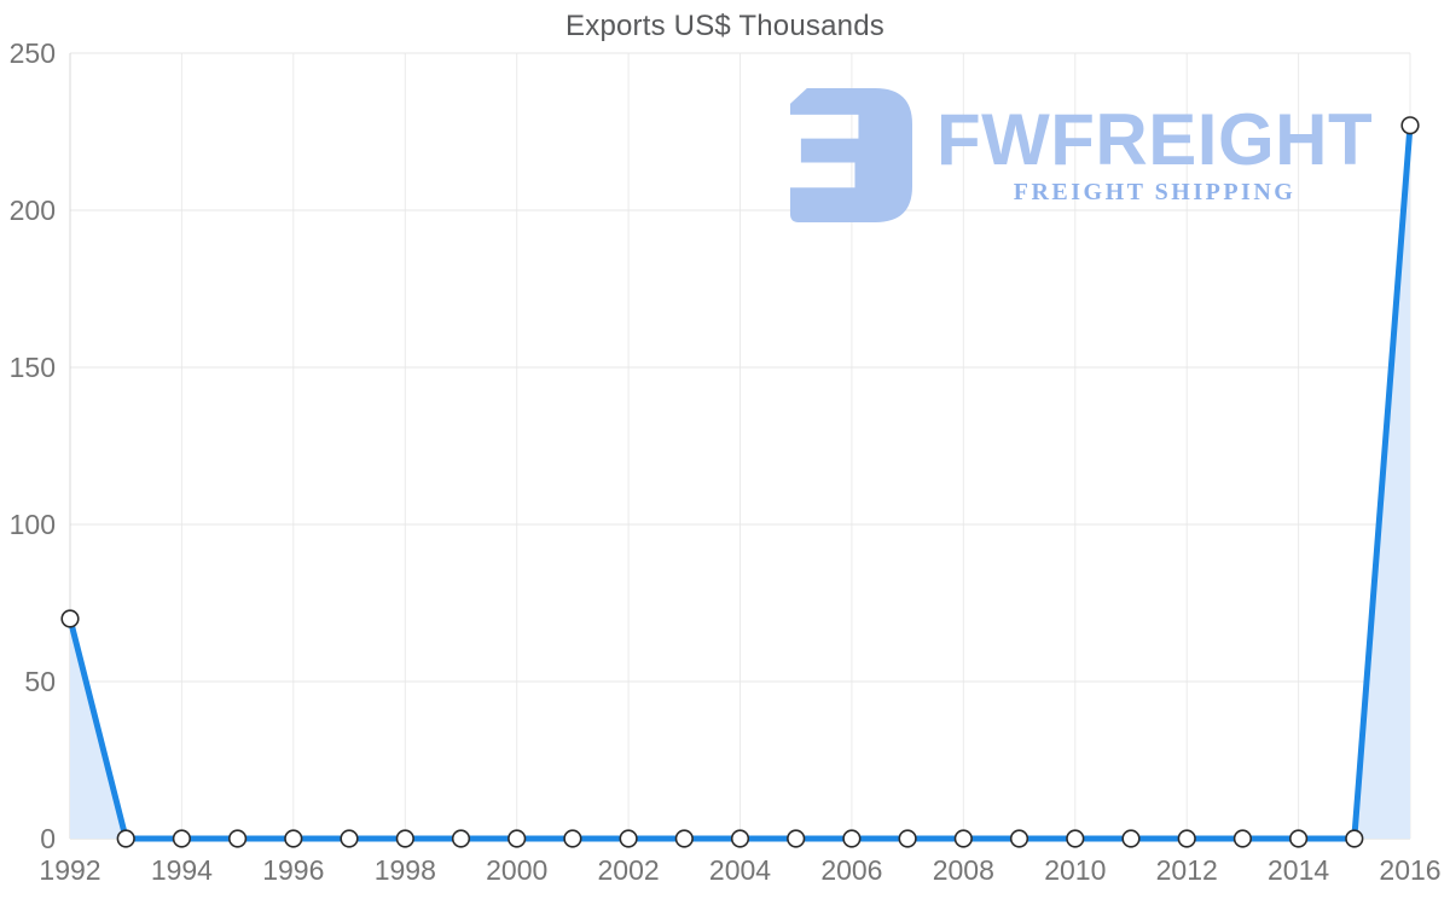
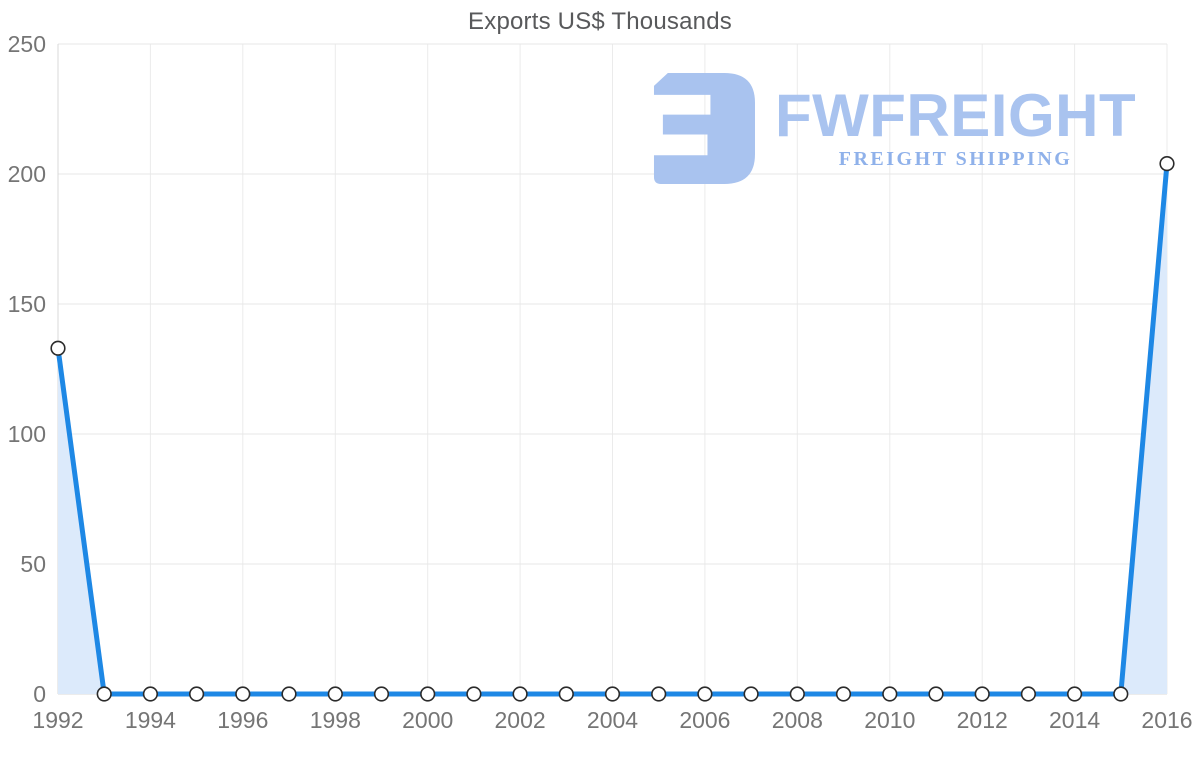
1992: 70 -> 133
2016: 227 -> 204
